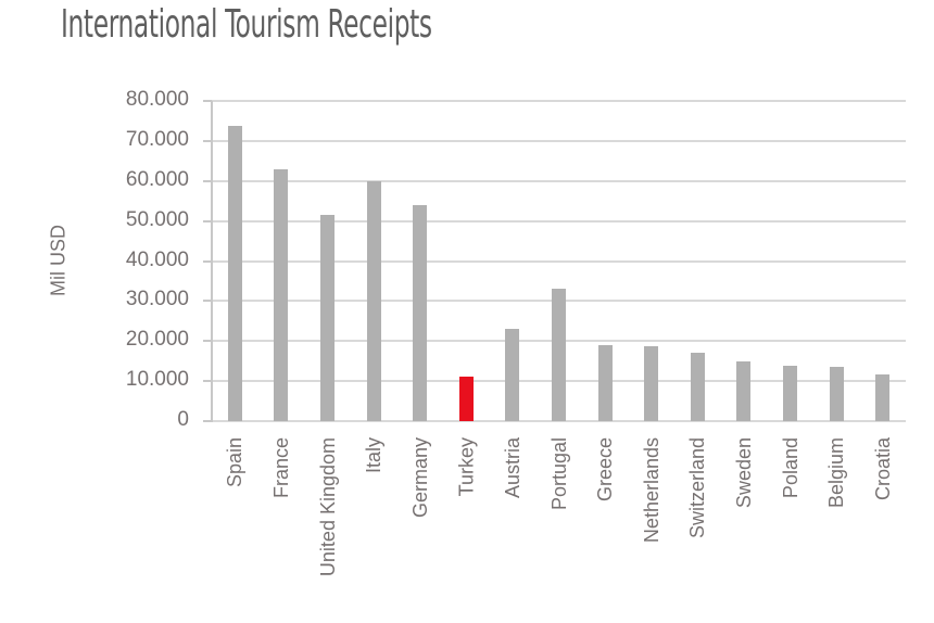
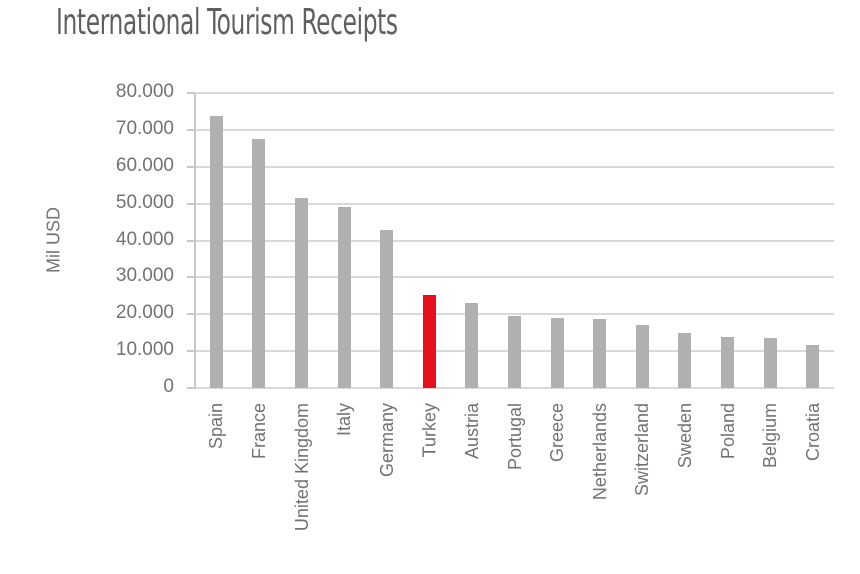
France: 63000 -> 68000
Italy: 60000 -> 49000
Germany: 54000 -> 43000
Turkey: 11000 -> 25000
Portugal: 33000 -> 20000
